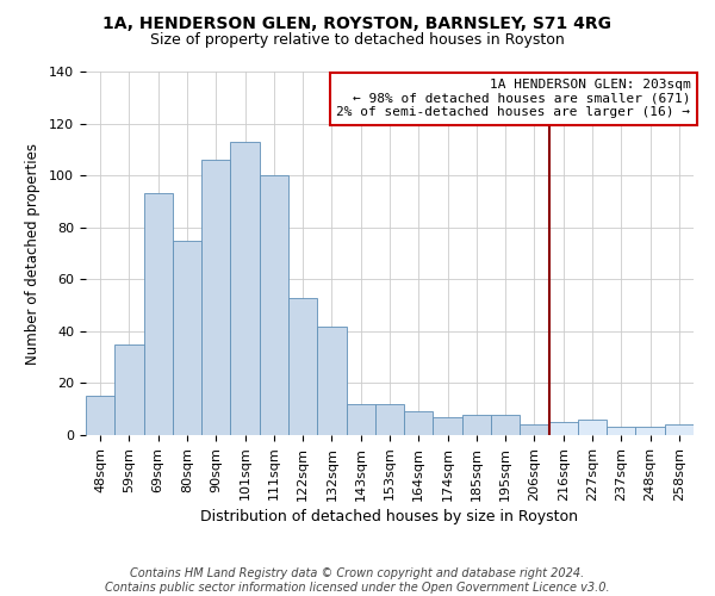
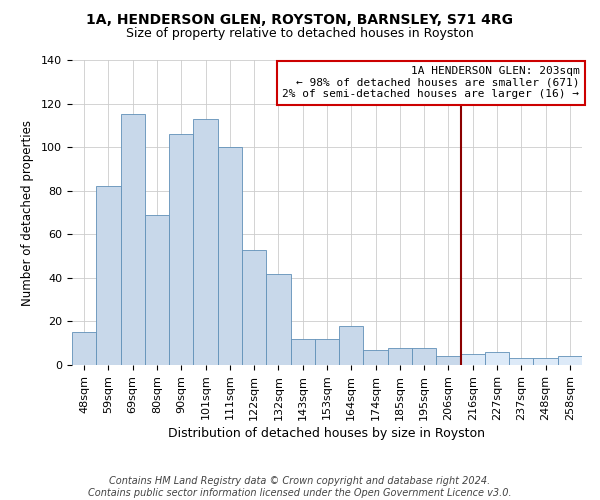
59sqm: 35 -> 82
69sqm: 93 -> 115
80sqm: 75 -> 69
164sqm: 9 -> 18
